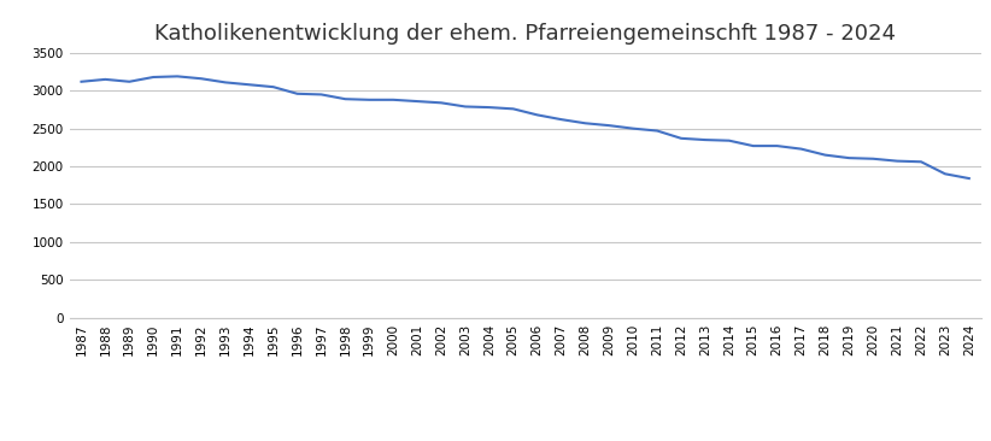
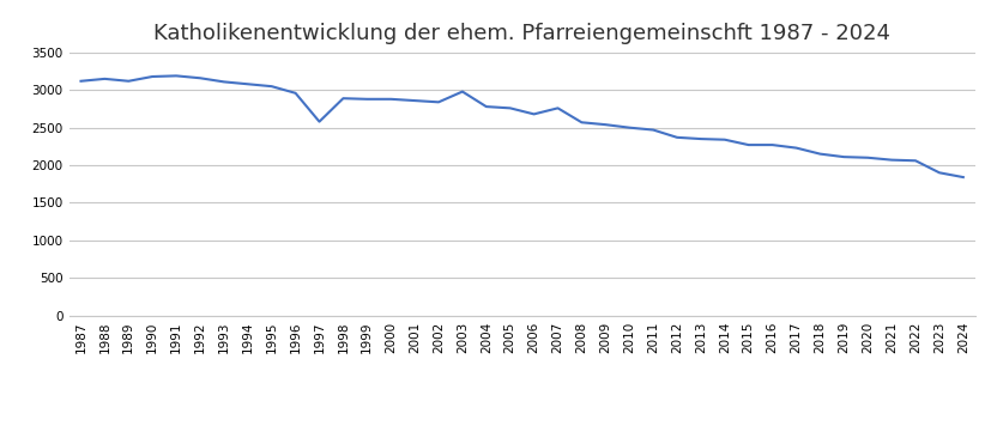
1997: 2950 -> 2580
2003: 2790 -> 2980
2007: 2620 -> 2760
